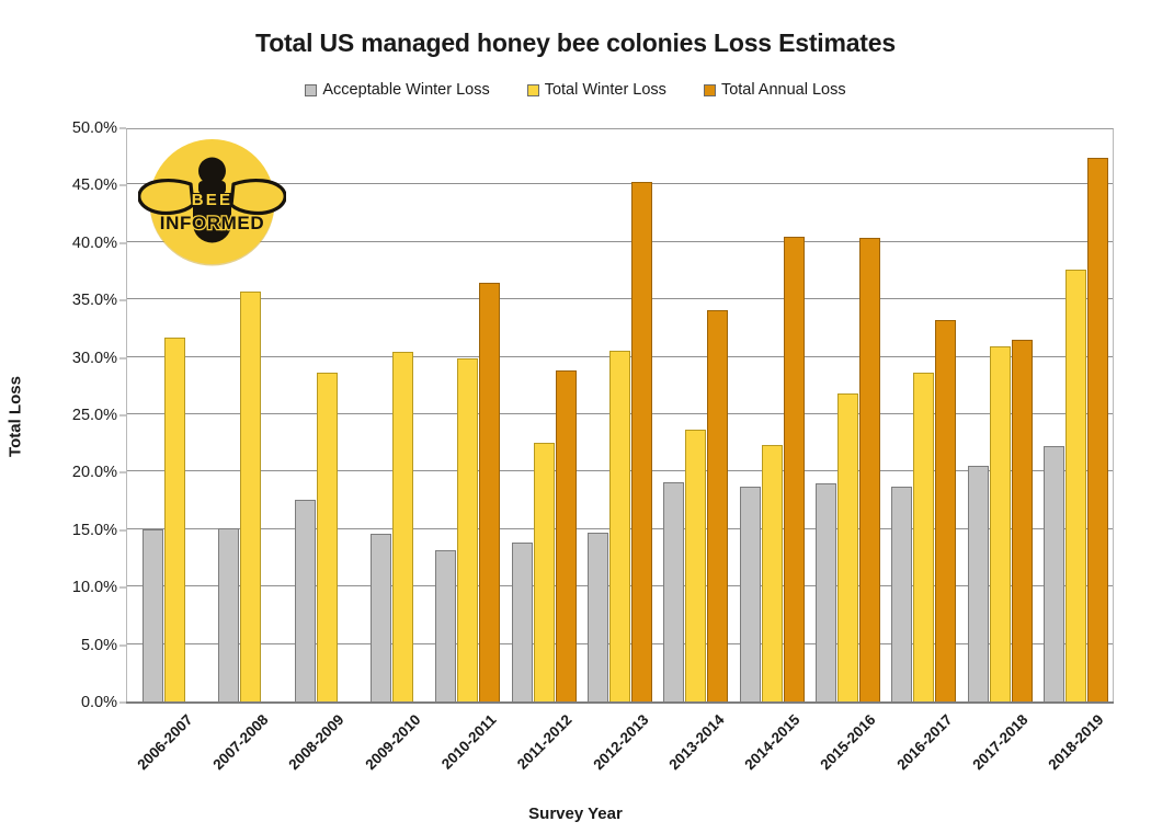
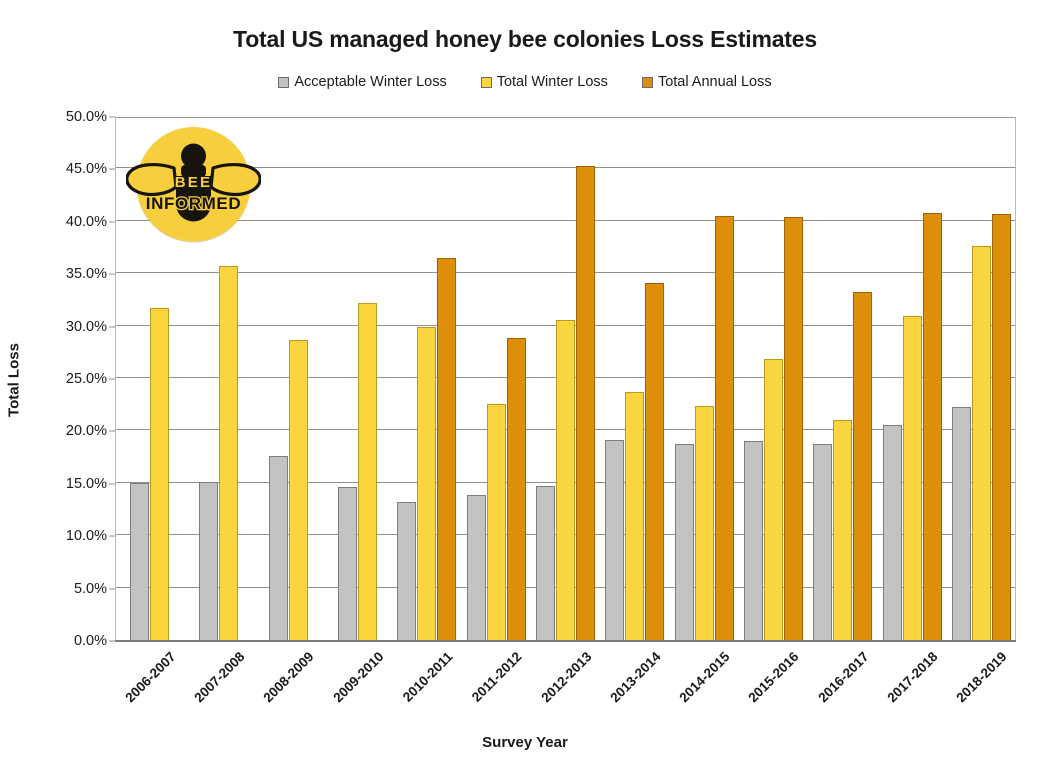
Total Winter Loss/2009-2010: 30.5% -> 32.3%
Total Winter Loss/2016-2017: 28.7% -> 21.1%
Total Annual Loss/2017-2018: 31.6% -> 40.8%
Total Annual Loss/2018-2019: 47.4% -> 40.7%
